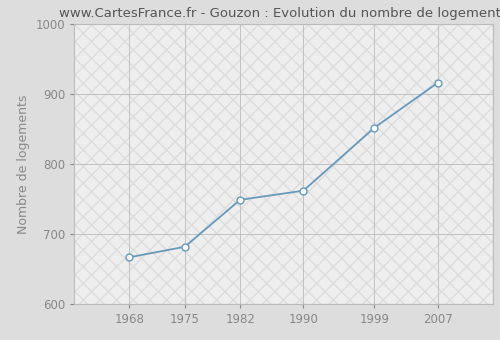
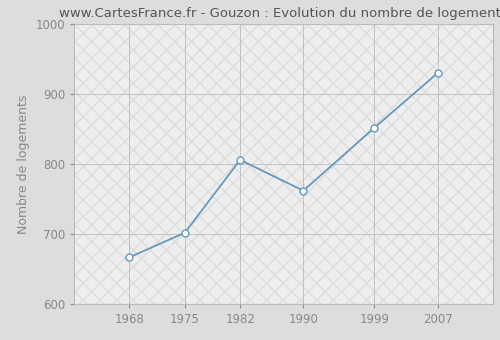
1975: 682 -> 702
1982: 749 -> 806
2007: 916 -> 930
